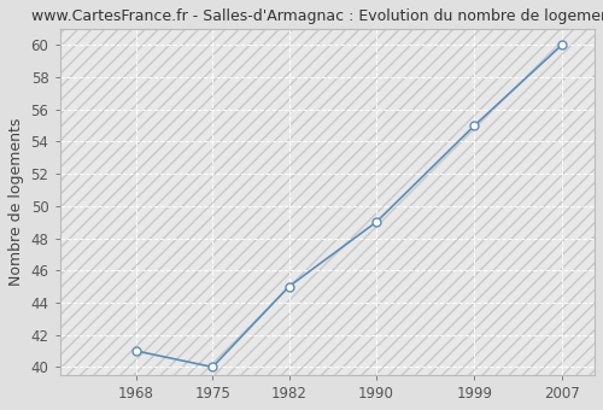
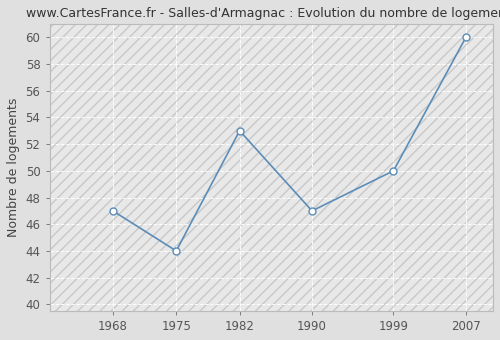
1968: 41 -> 47
1975: 40 -> 44
1982: 45 -> 53
1990: 49 -> 47
1999: 55 -> 50
